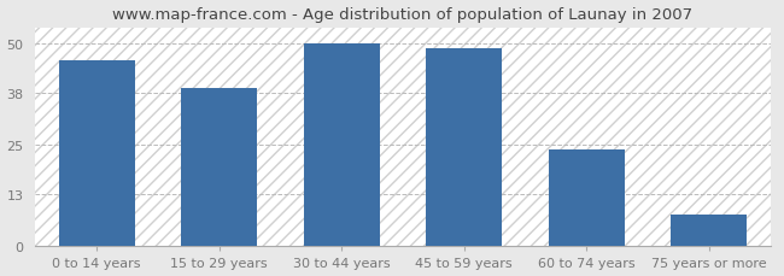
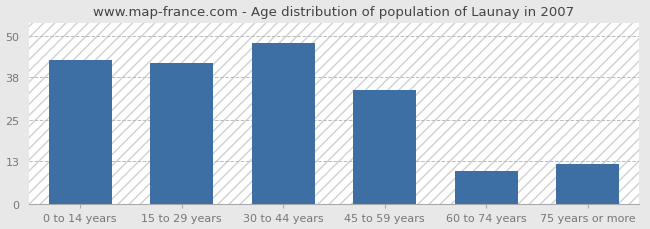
0 to 14 years: 46 -> 43
15 to 29 years: 39 -> 42
30 to 44 years: 50 -> 48
45 to 59 years: 49 -> 34
60 to 74 years: 24 -> 10
75 years or more: 8 -> 12
